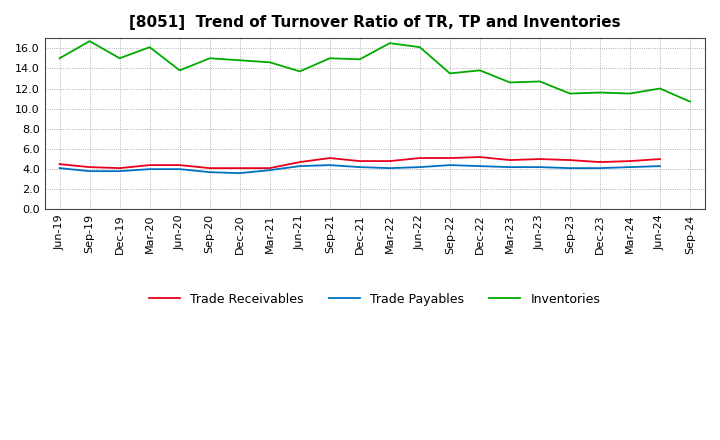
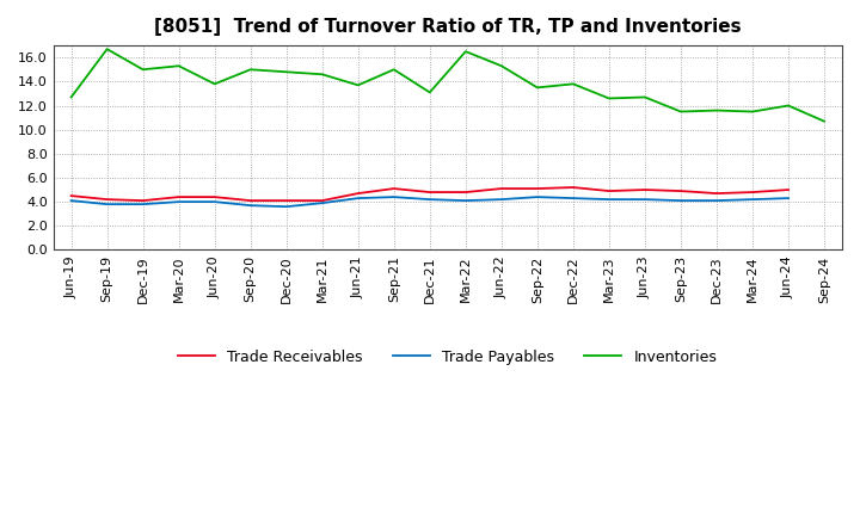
Inventories/Jun-19: 15.0 -> 12.7
Inventories/Mar-20: 16.1 -> 15.3
Inventories/Dec-21: 14.9 -> 13.1
Inventories/Jun-22: 16.1 -> 15.3
